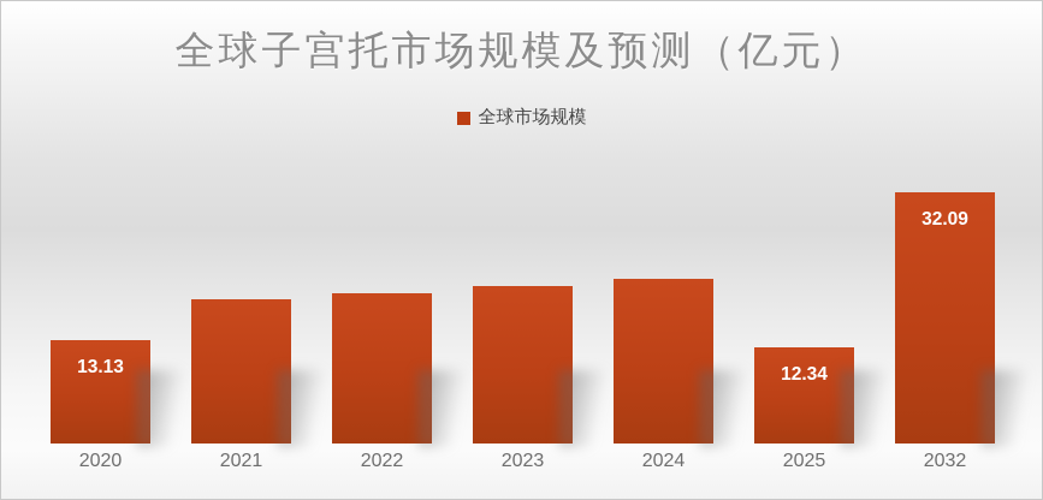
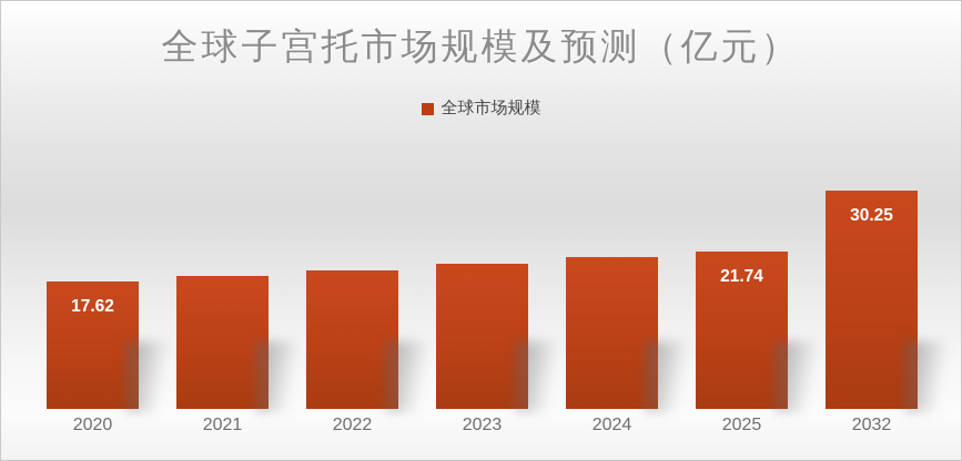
2020: 13.13 -> 17.62
2025: 12.34 -> 21.74
2032: 32.09 -> 30.25
